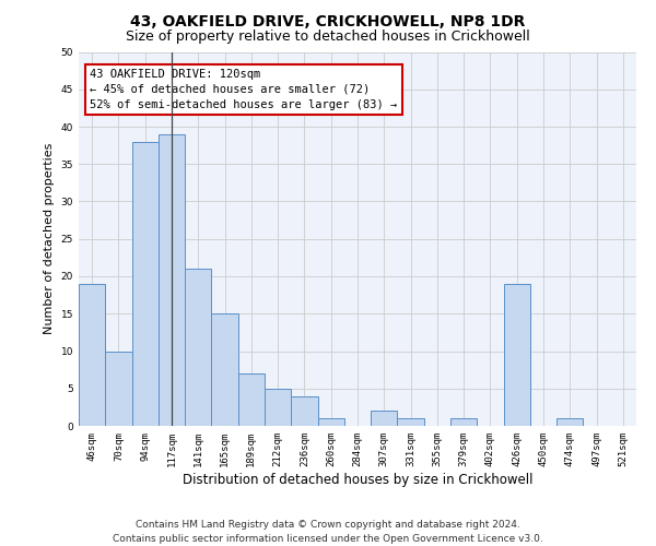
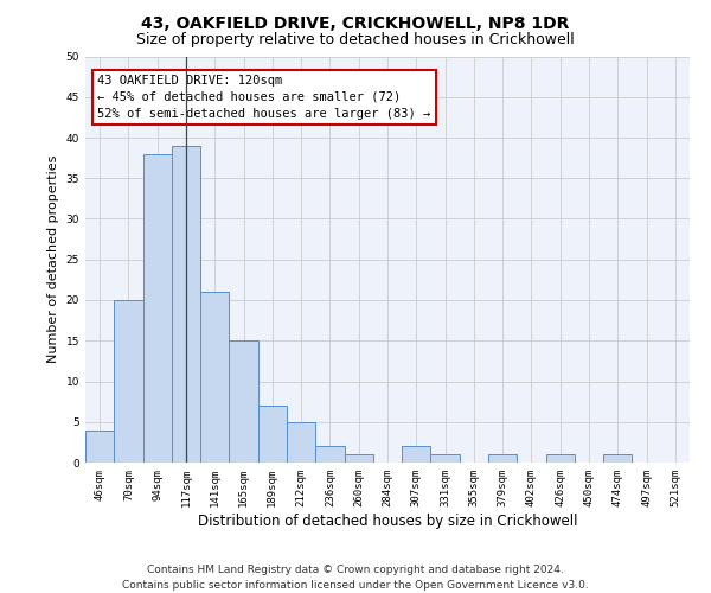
46sqm: 19 -> 4
70sqm: 10 -> 20
236sqm: 4 -> 2
426sqm: 19 -> 1
